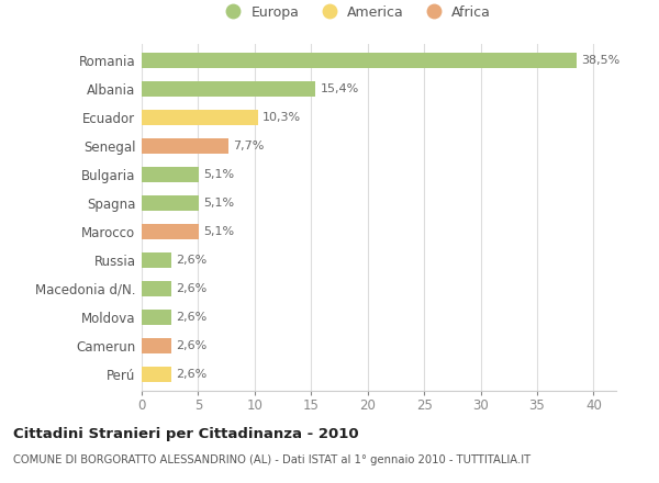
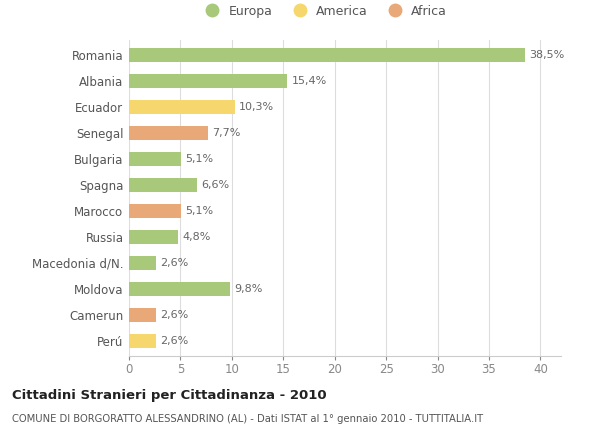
Spagna: 5,1% -> 6,6%
Russia: 2,6% -> 4,8%
Moldova: 2,6% -> 9,8%
